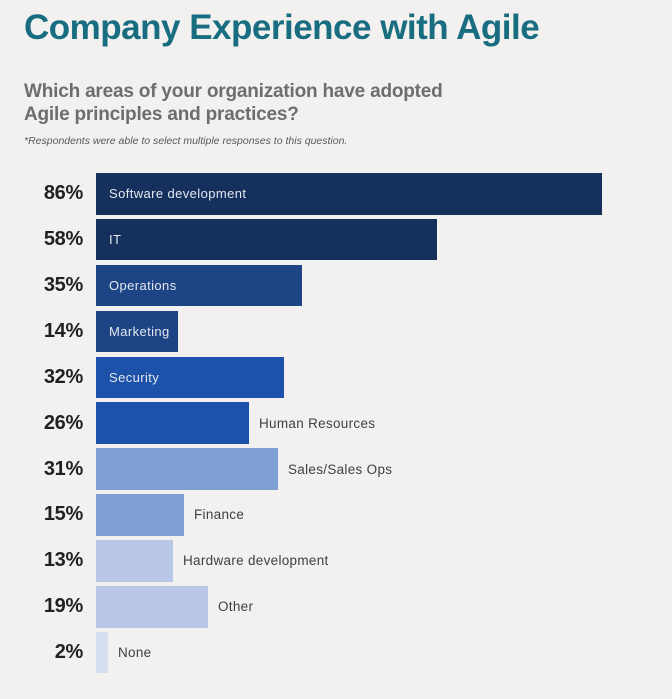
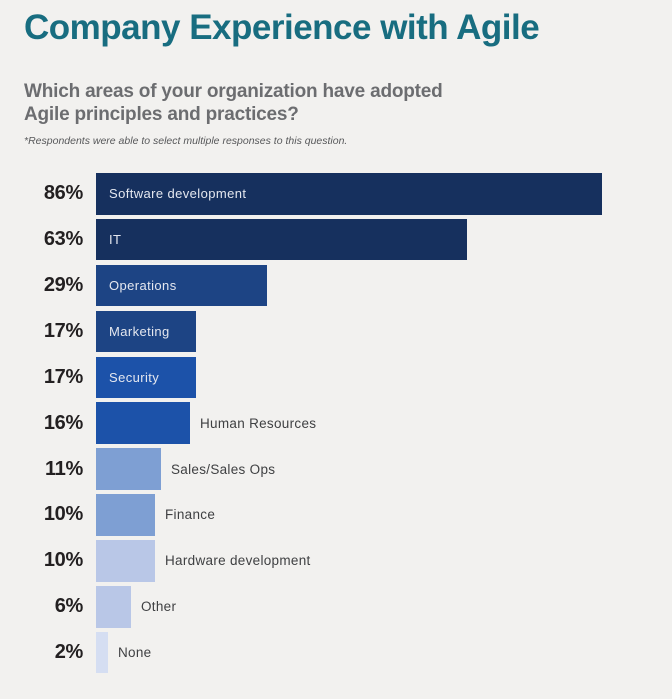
IT: 58% -> 63%
Operations: 35% -> 29%
Marketing: 14% -> 17%
Security: 32% -> 17%
Human Resources: 26% -> 16%
Sales/Sales Ops: 31% -> 11%
Finance: 15% -> 10%
Hardware development: 13% -> 10%
Other: 19% -> 6%
